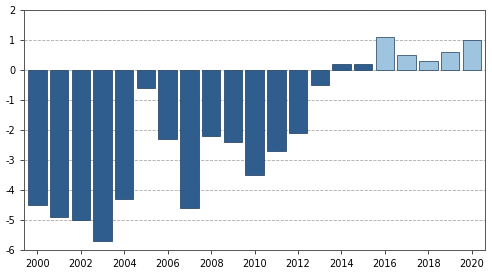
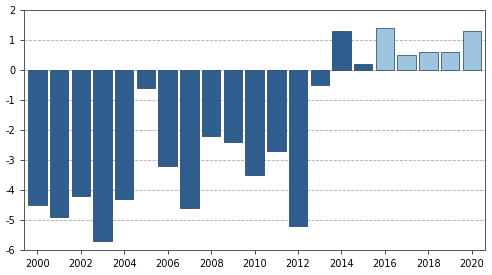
2002: -5.0 -> -4.2
2006: -2.3 -> -3.2
2012: -2.1 -> -5.2
2014: 0.2 -> 1.3
2016: 1.1 -> 1.4
2018: 0.3 -> 0.6
2020: 1.0 -> 1.3
